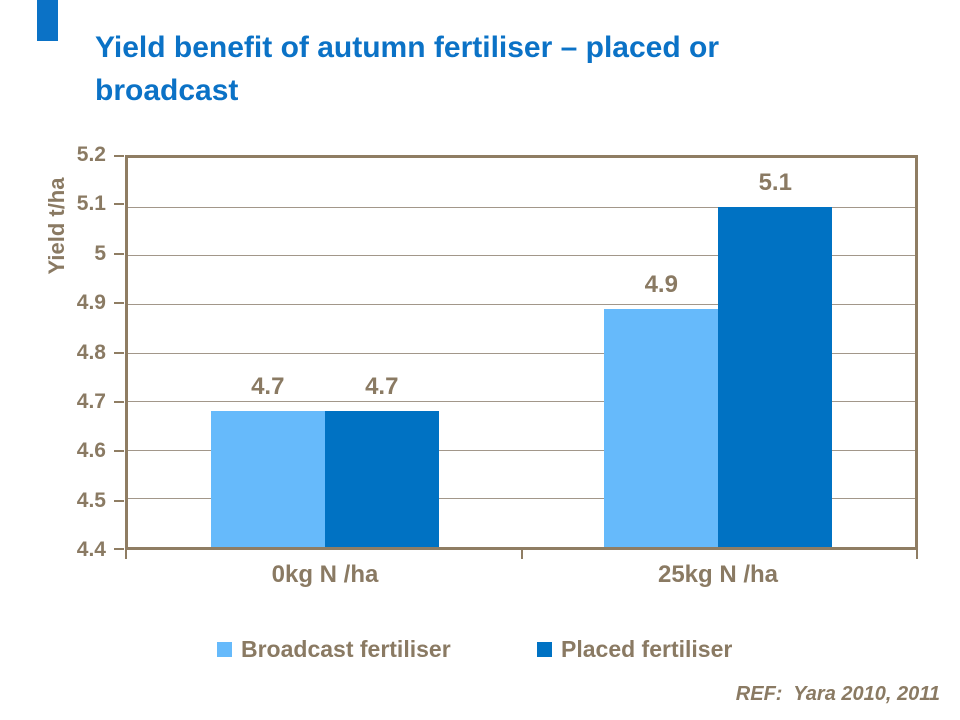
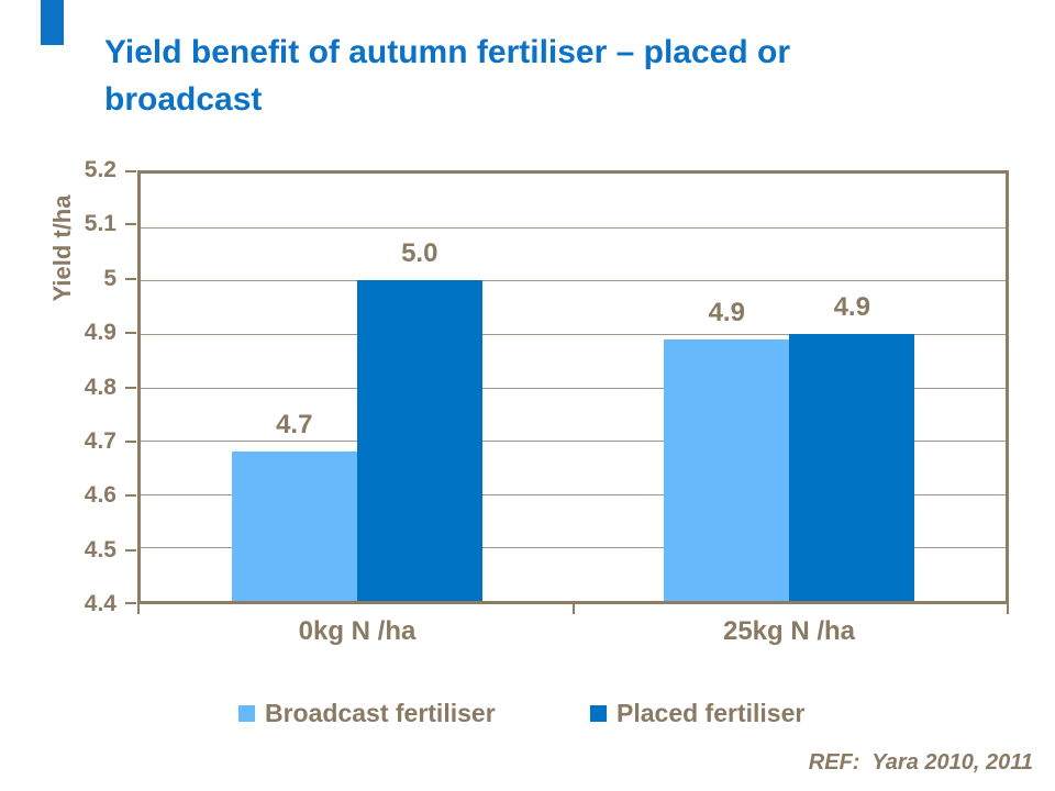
Placed fertiliser/0kg N /ha: 4.7 -> 5.0
Placed fertiliser/25kg N /ha: 5.1 -> 4.9
